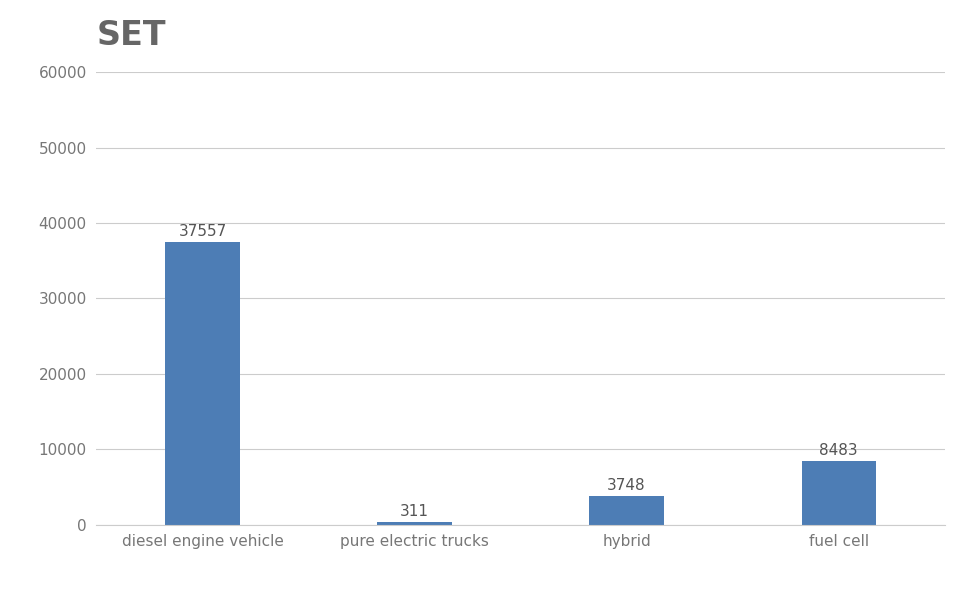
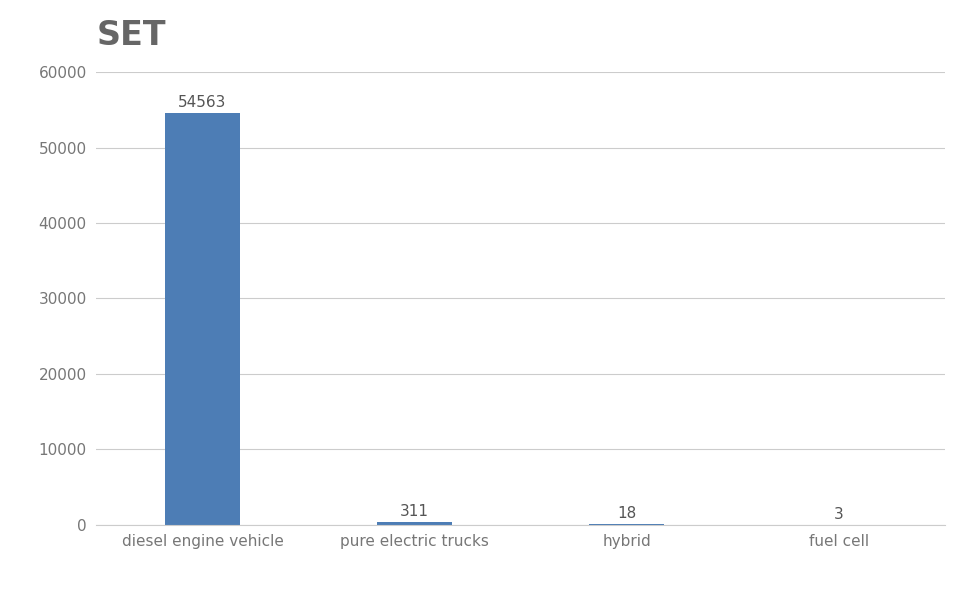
diesel engine vehicle: 37557 -> 54563
hybrid: 3748 -> 18
fuel cell: 8483 -> 3
